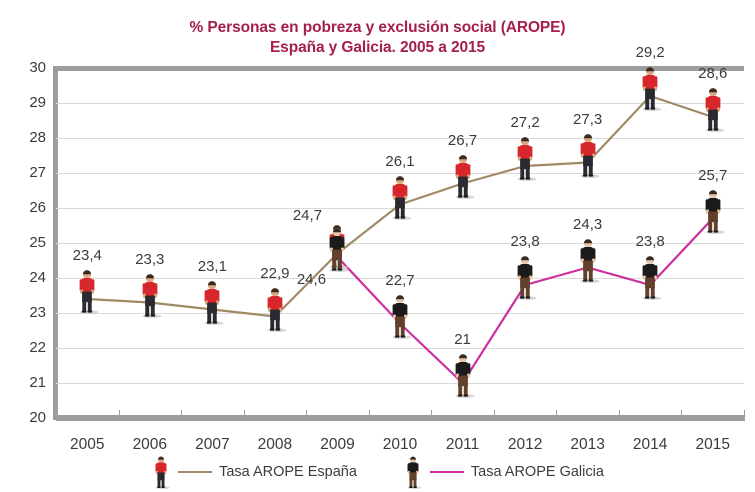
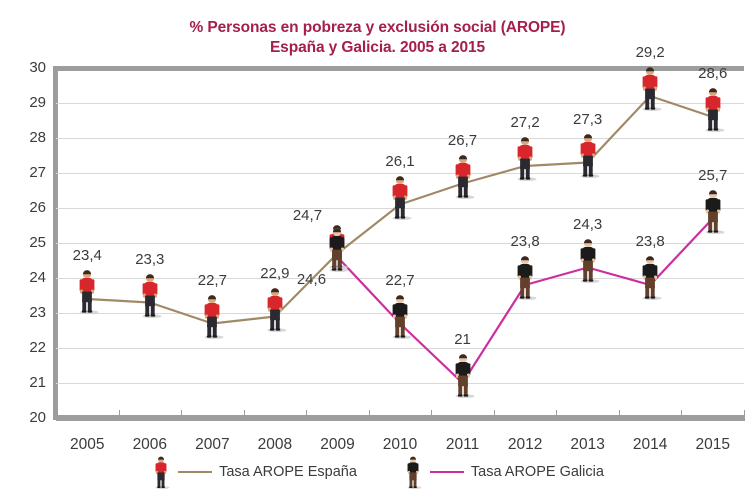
Tasa AROPE España/2007: 23,1 -> 22,7
